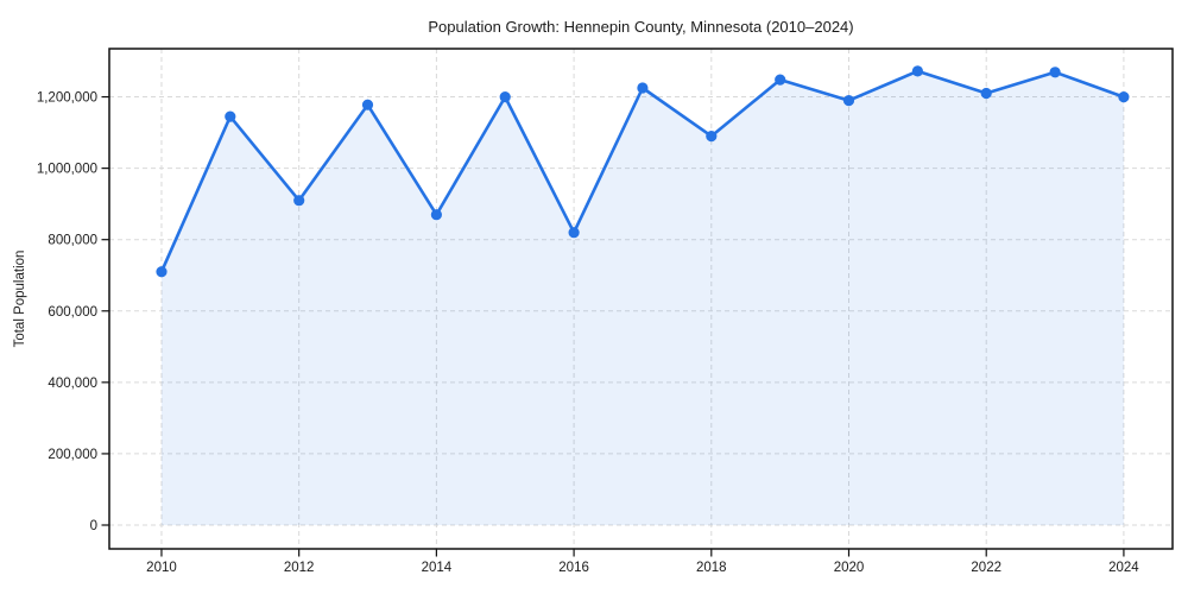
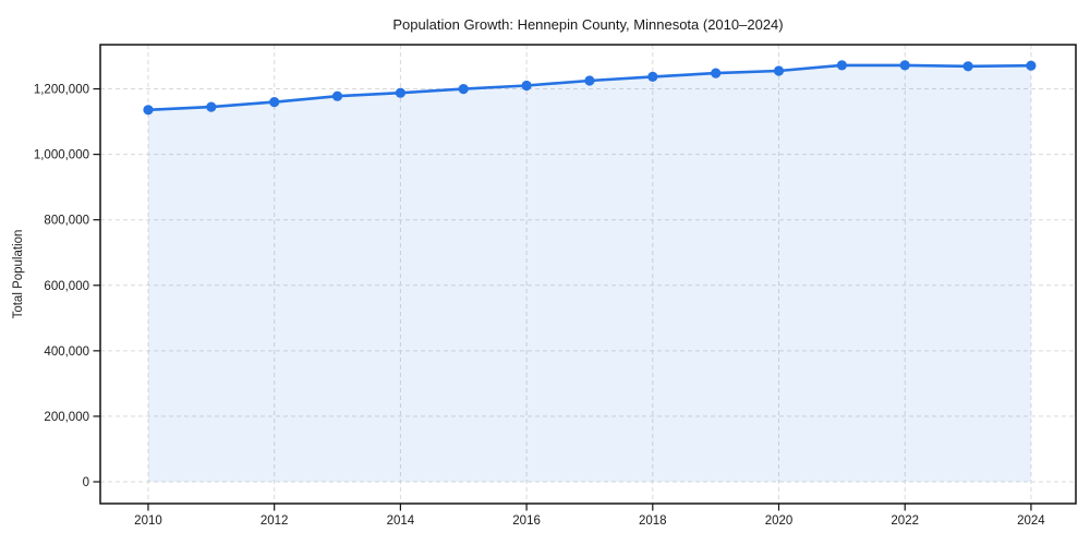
2010: 710000 -> 1140000
2012: 910000 -> 1160000
2014: 870000 -> 1190000
2016: 820000 -> 1210000
2018: 1090000 -> 1240000
2020: 1190000 -> 1260000
2022: 1210000 -> 1270000
2024: 1200000 -> 1270000
